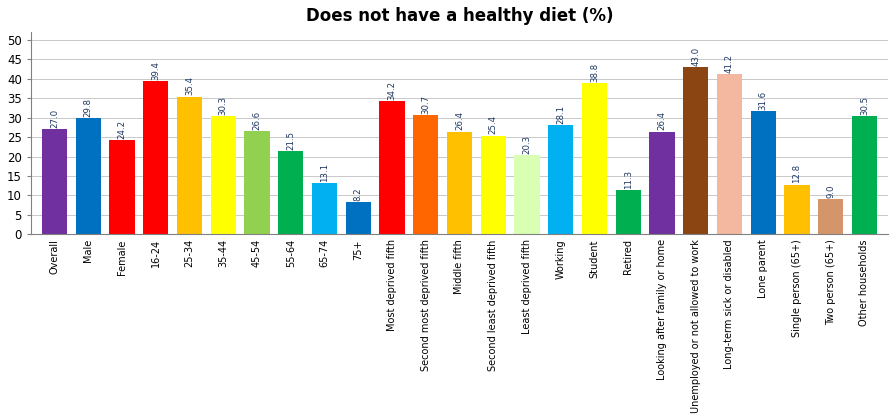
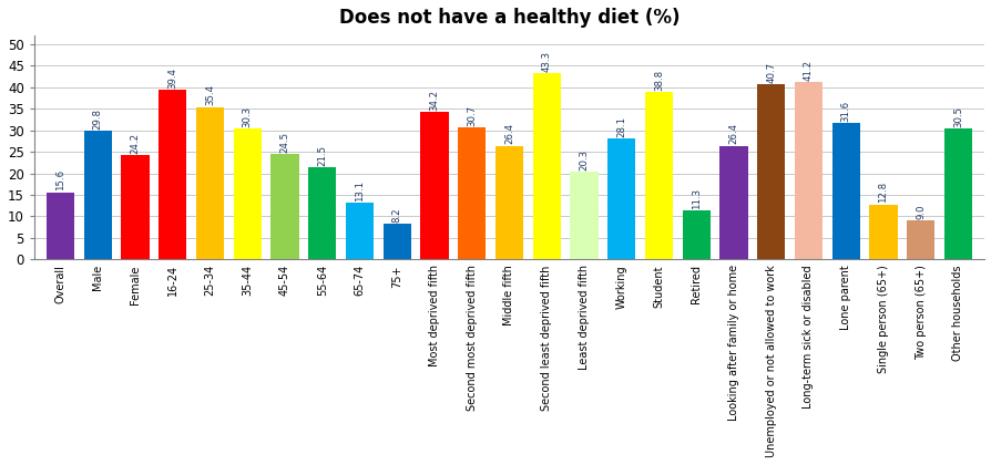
Overall: 27.0 -> 15.6
45-54: 26.6 -> 24.5
Second least deprived fifth: 25.4 -> 43.3
Unemployed or not allowed to work: 43.0 -> 40.7
